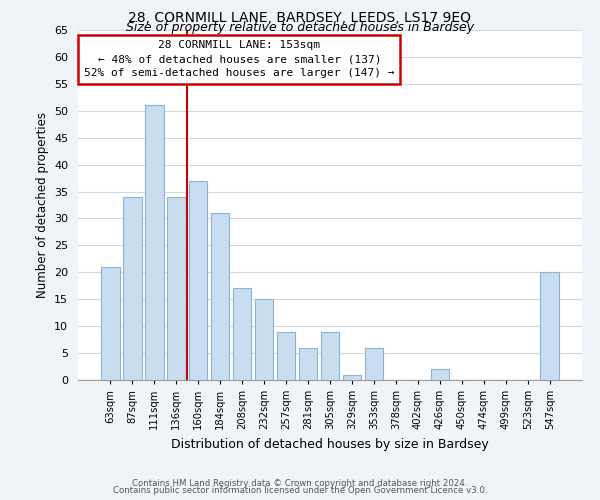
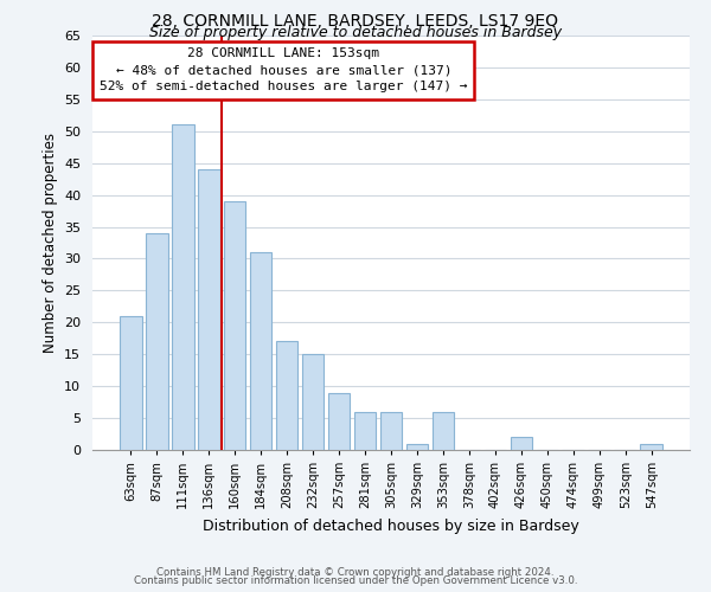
136sqm: 34 -> 44
160sqm: 37 -> 39
305sqm: 9 -> 6
547sqm: 20 -> 1
